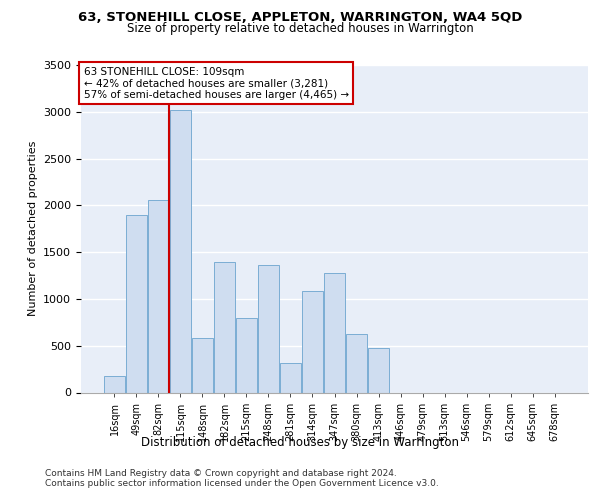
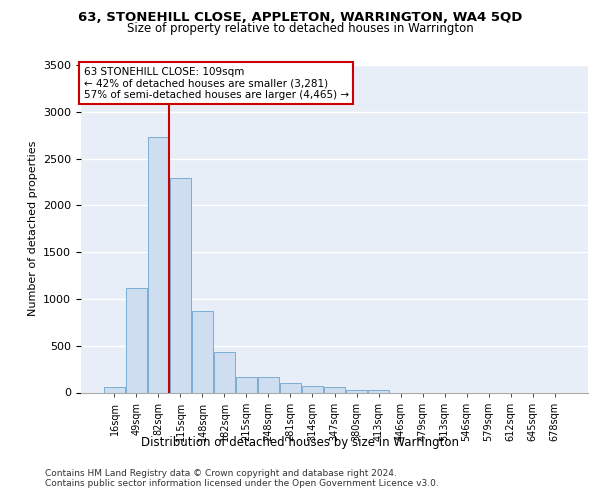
16sqm: 180 -> 60
49sqm: 1900 -> 1120
82sqm: 2060 -> 2730
115sqm: 3020 -> 2290
148sqm: 580 -> 880
182sqm: 1400 -> 430
215sqm: 800 -> 160
248sqm: 1360 -> 160
281sqm: 320 -> 100
314sqm: 1080 -> 60
347sqm: 1280 -> 60
380sqm: 620 -> 30
413sqm: 480 -> 30
